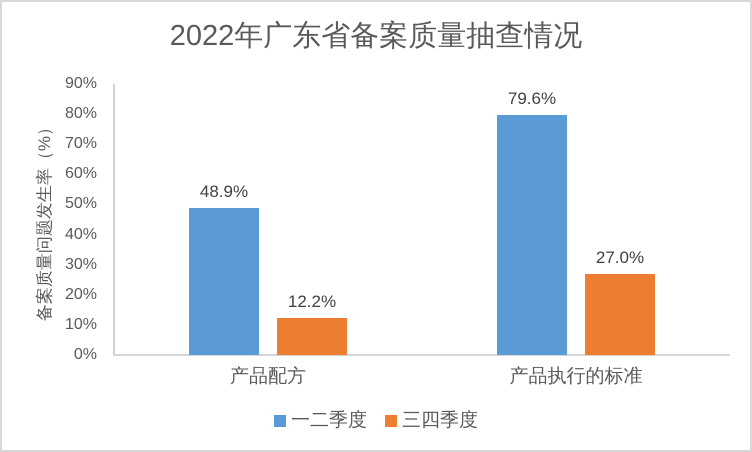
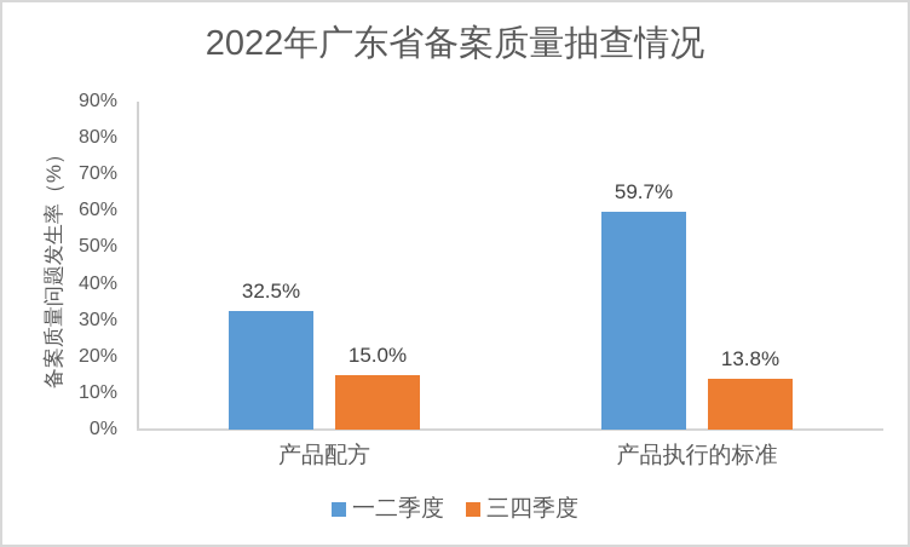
一二季度/产品配方: 48.9% -> 32.5%
三四季度/产品配方: 12.2% -> 15.0%
一二季度/产品执行的标准: 79.6% -> 59.7%
三四季度/产品执行的标准: 27.0% -> 13.8%
